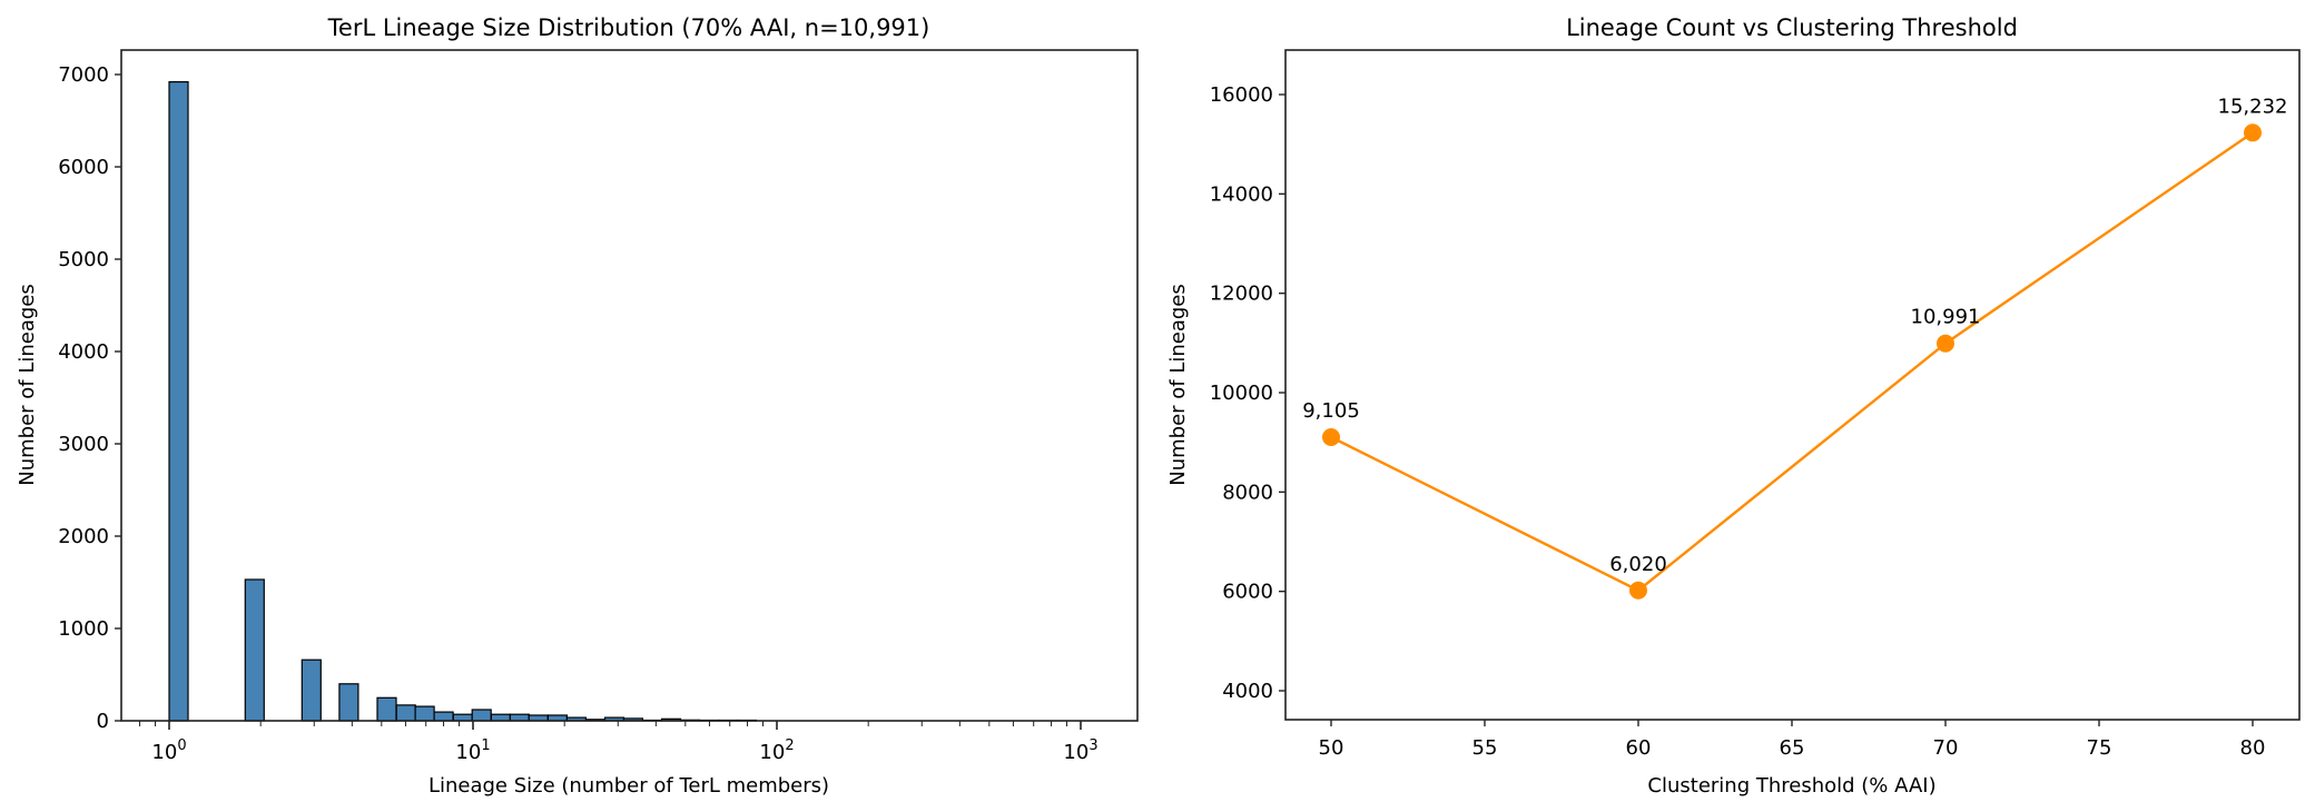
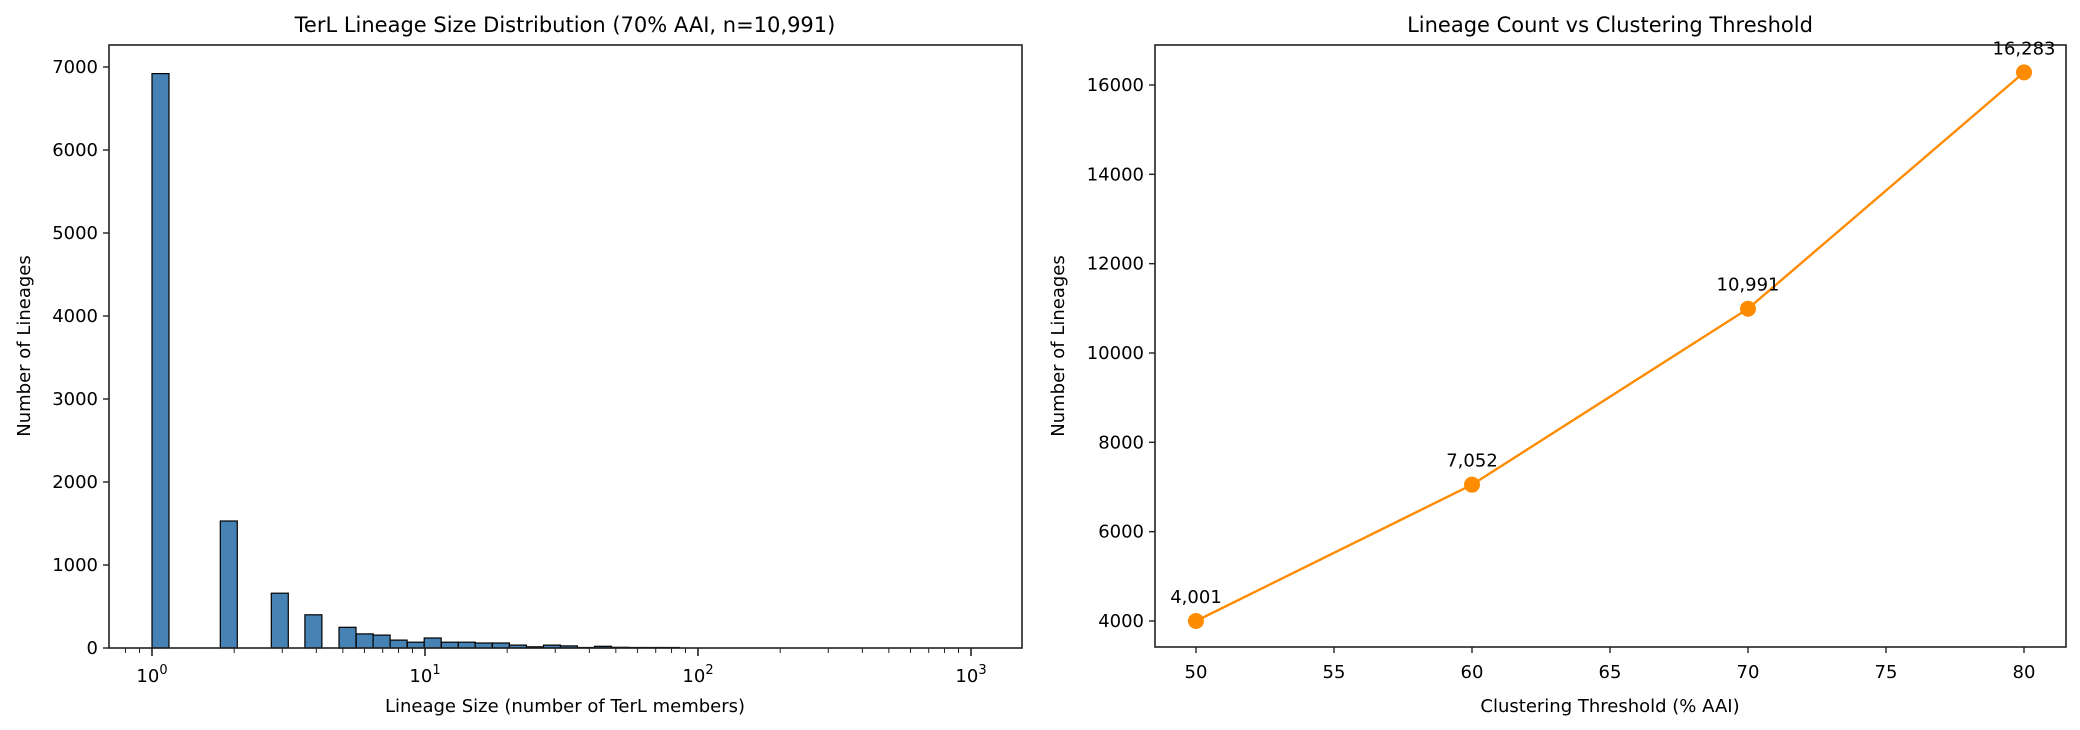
Lineage Count vs Clustering Threshold/50: 9,105 -> 4,001
Lineage Count vs Clustering Threshold/60: 6,020 -> 7,052
Lineage Count vs Clustering Threshold/80: 15,232 -> 16,283
